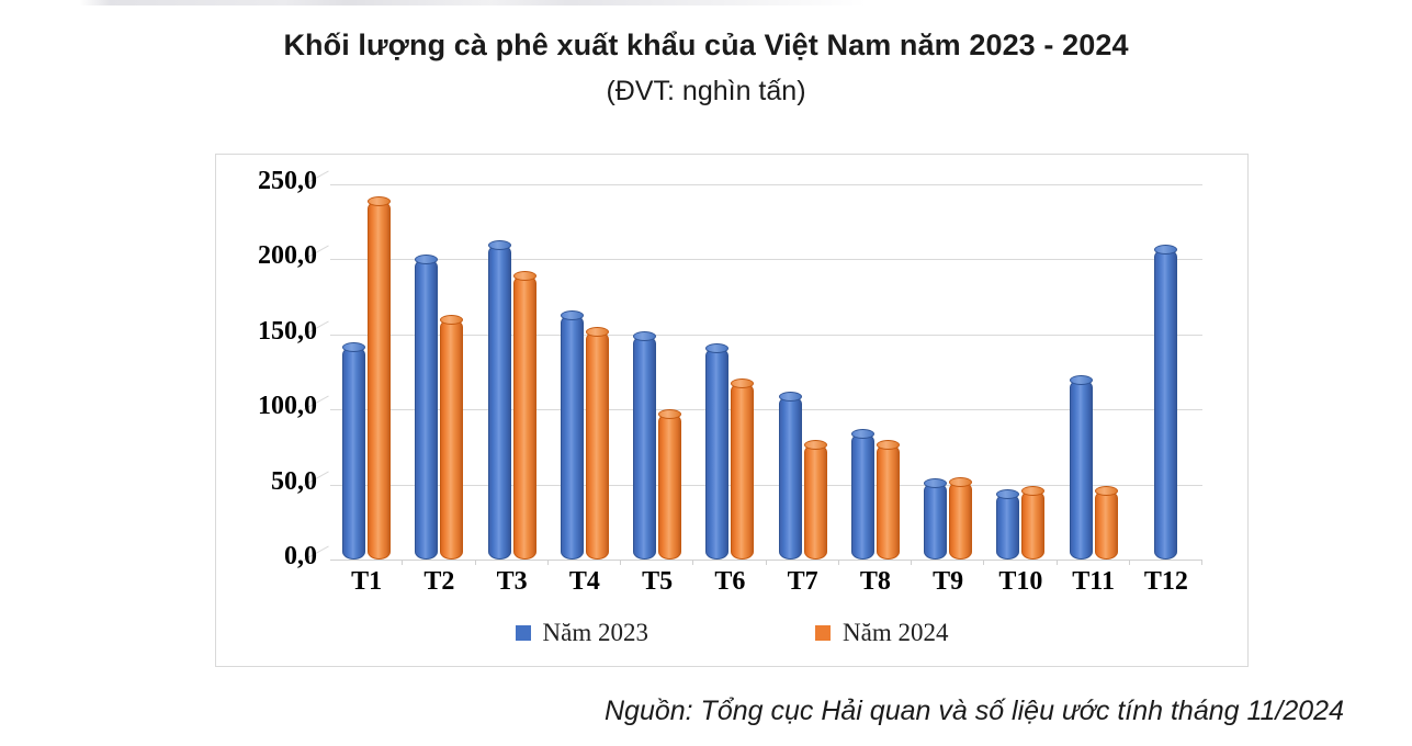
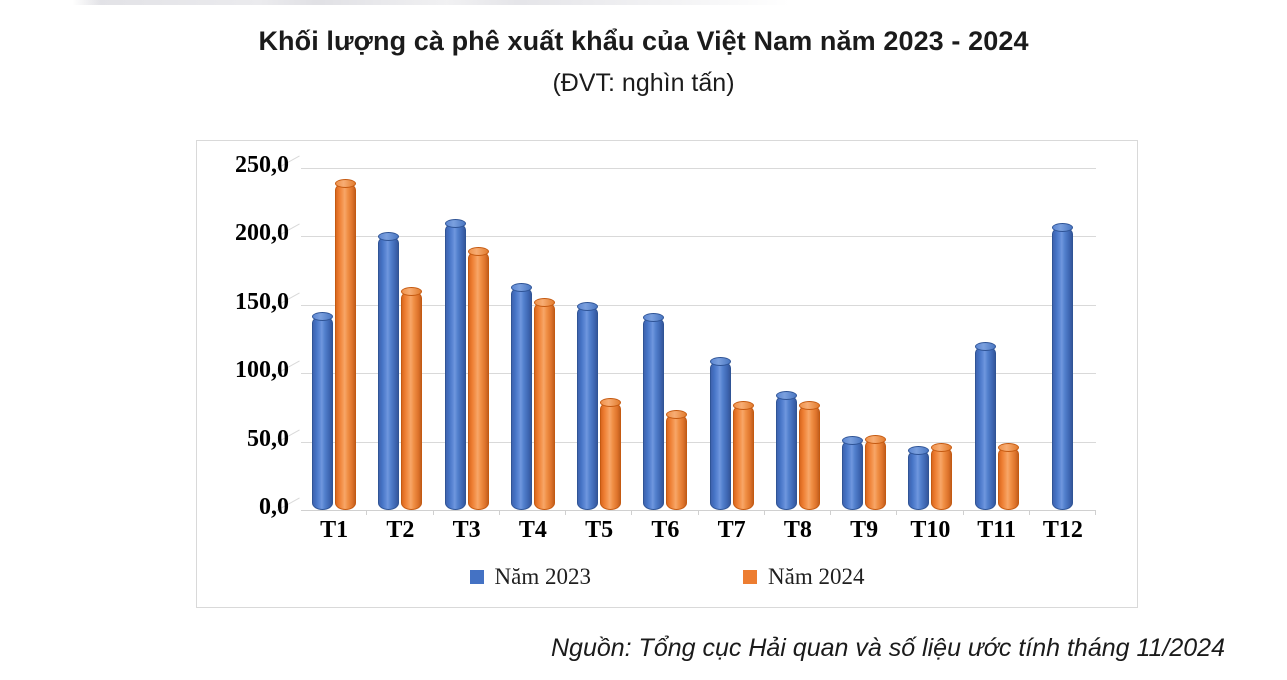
Năm 2024/T5: 97 -> 79
Năm 2024/T6: 118 -> 70
